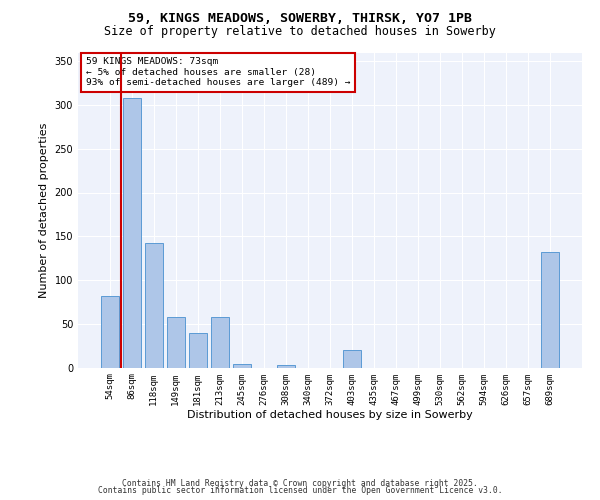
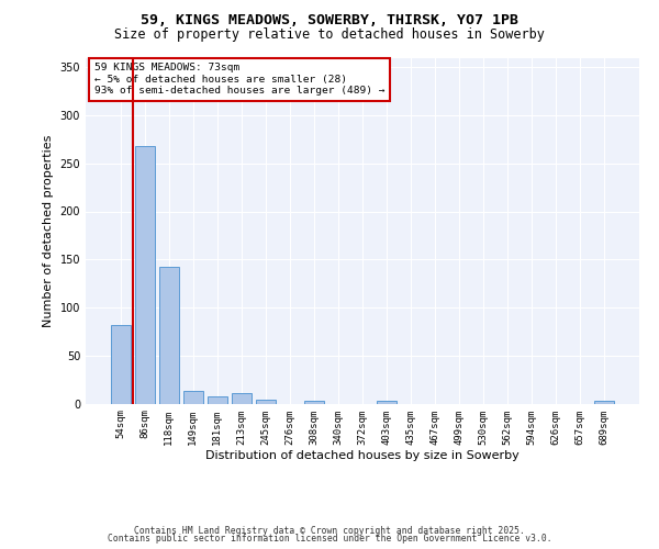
86sqm: 308 -> 268
149sqm: 58 -> 13
181sqm: 40 -> 7
213sqm: 58 -> 11
403sqm: 20 -> 3
689sqm: 132 -> 3
